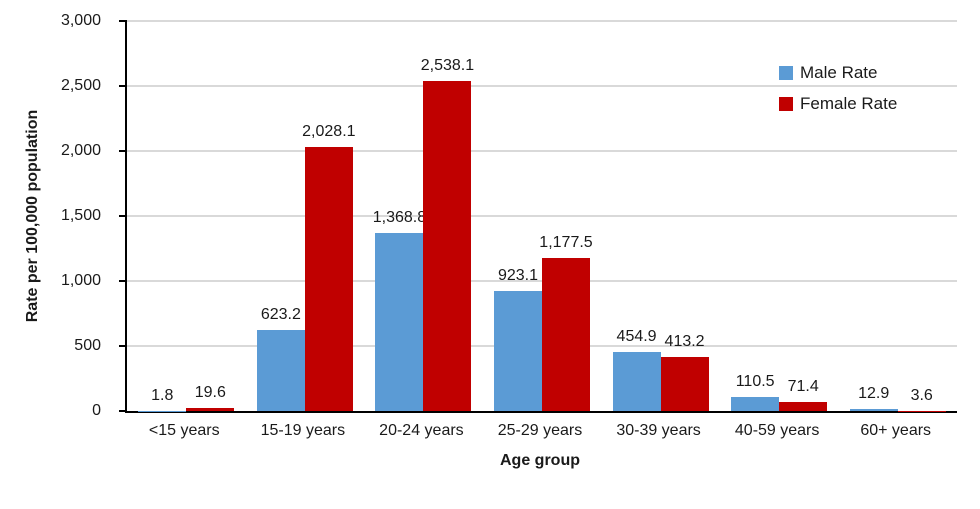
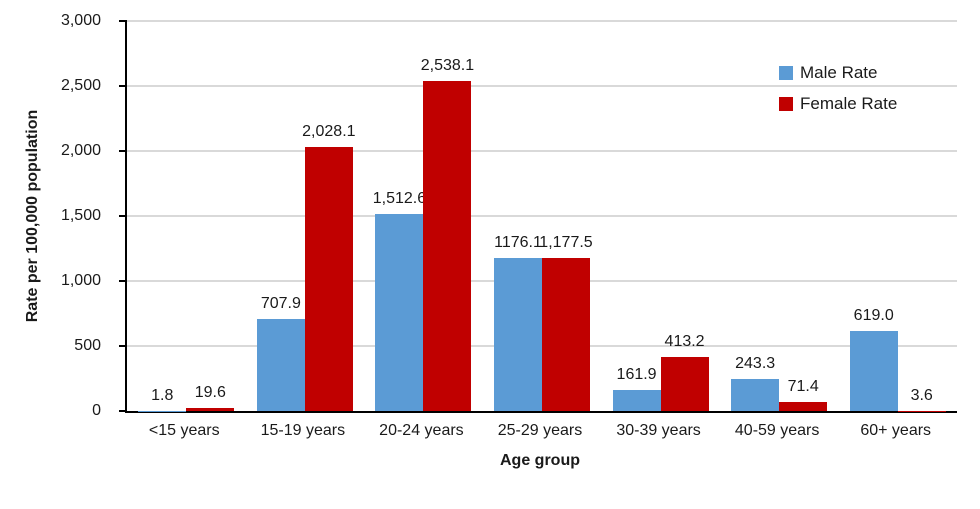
Male Rate/15-19 years: 623.2 -> 707.9
Male Rate/20-24 years: 1,368.8 -> 1,512.6
Male Rate/25-29 years: 923.1 -> 1176.1
Male Rate/30-39 years: 454.9 -> 161.9
Male Rate/40-59 years: 110.5 -> 243.3
Male Rate/60+ years: 12.9 -> 619.0
